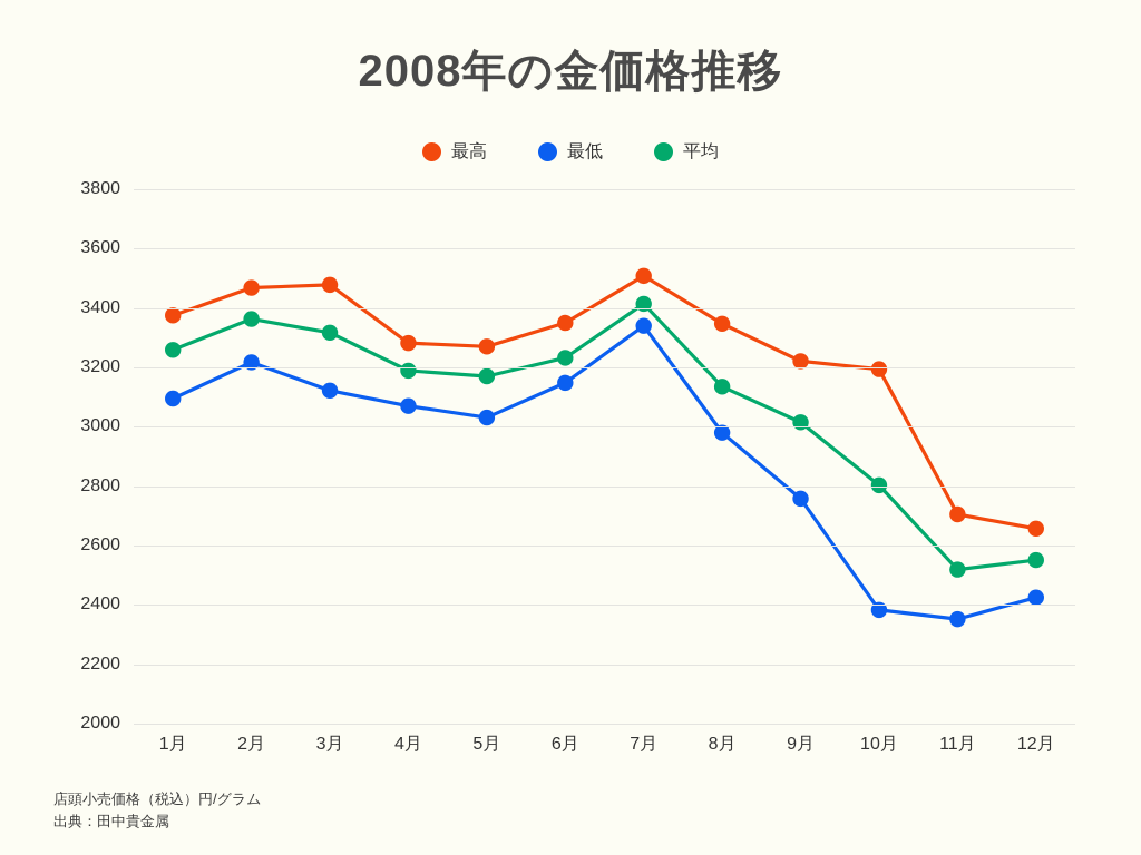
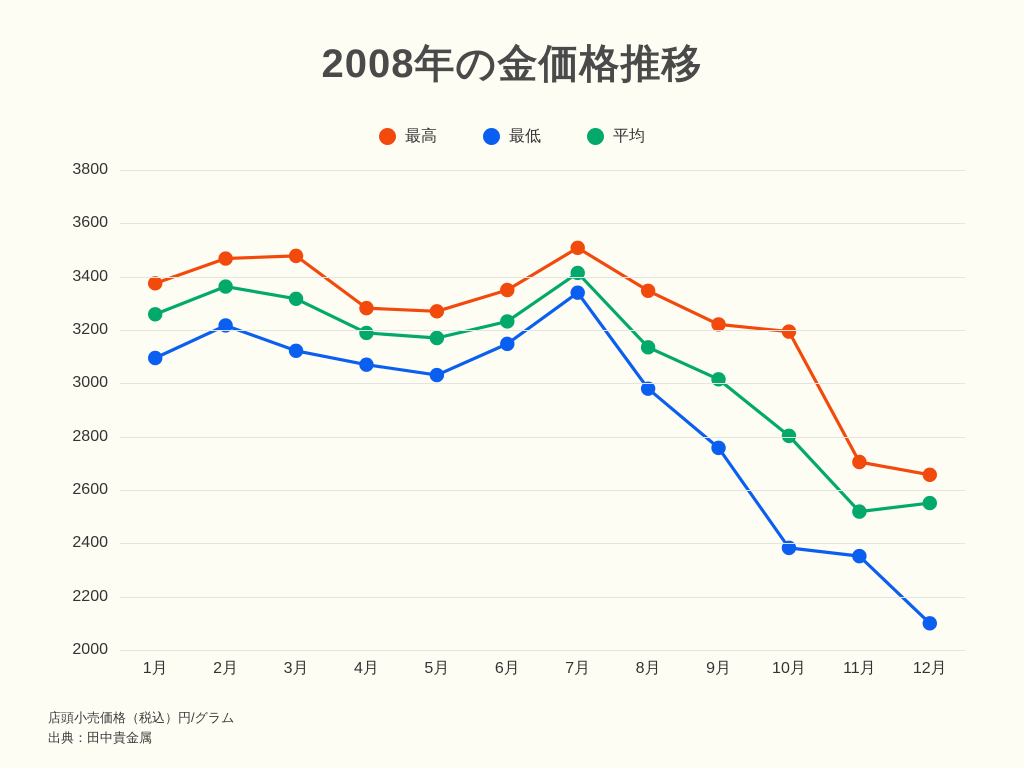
最低/12月: 2420 -> 2100
